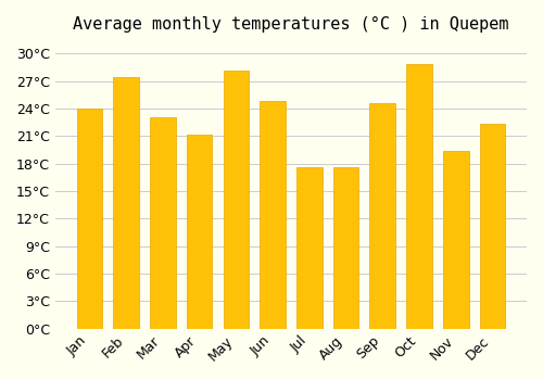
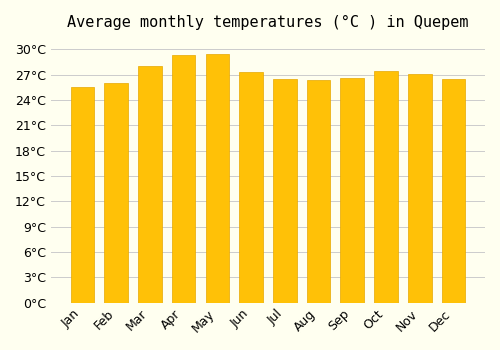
Jan: 24.0°C -> 25.5°C
Feb: 27.4°C -> 26.0°C
Mar: 23.0°C -> 28.0°C
Apr: 21.2°C -> 29.3°C
May: 28.2°C -> 29.5°C
Jun: 24.8°C -> 27.3°C
Jul: 17.6°C -> 26.5°C
Aug: 17.6°C -> 26.4°C
Sep: 24.6°C -> 26.6°C
Oct: 28.8°C -> 27.4°C
Nov: 19.4°C -> 27.1°C
Dec: 22.4°C -> 26.5°C
